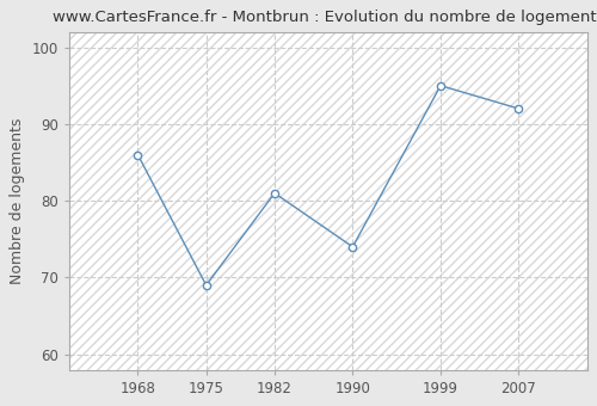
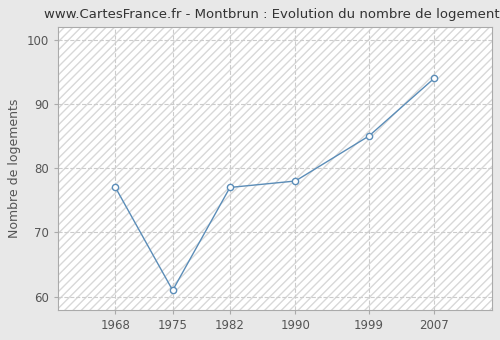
1968: 86 -> 77
1975: 69 -> 61
1982: 81 -> 77
1990: 74 -> 78
1999: 95 -> 85
2007: 92 -> 94
